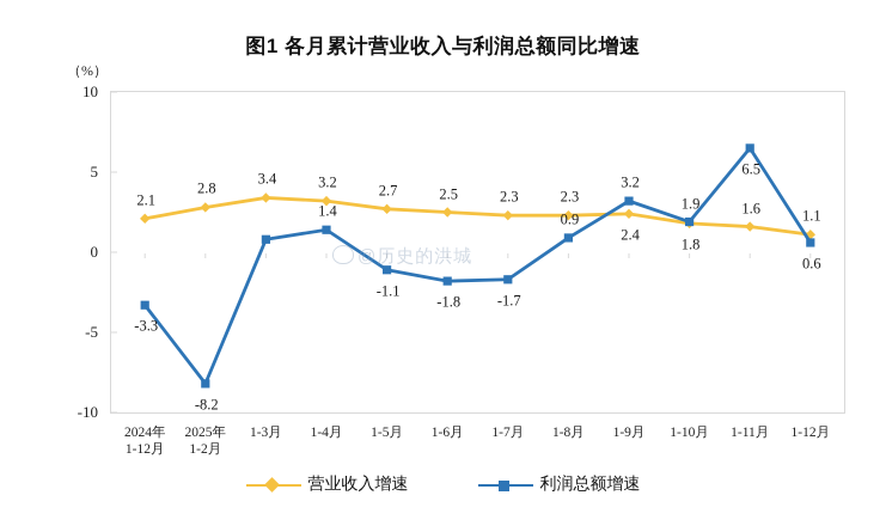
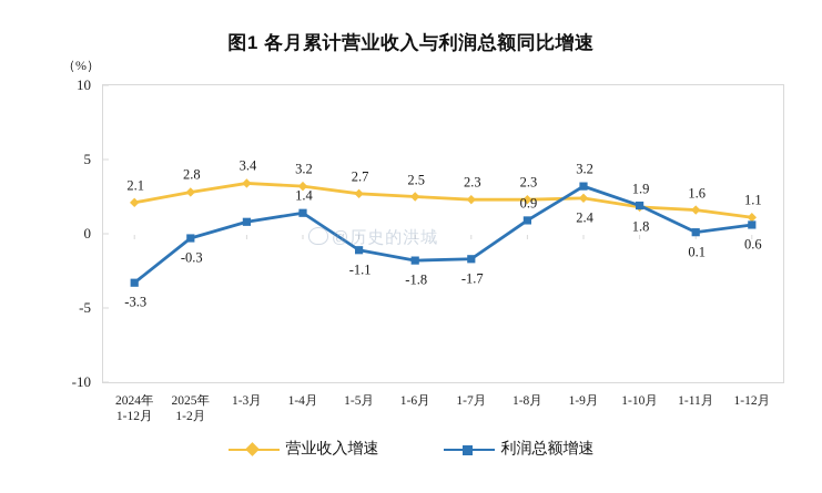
利润总额增速/2025年 1-2月: -8.2 -> -0.3
利润总额增速/1-11月: 6.5 -> 0.1
